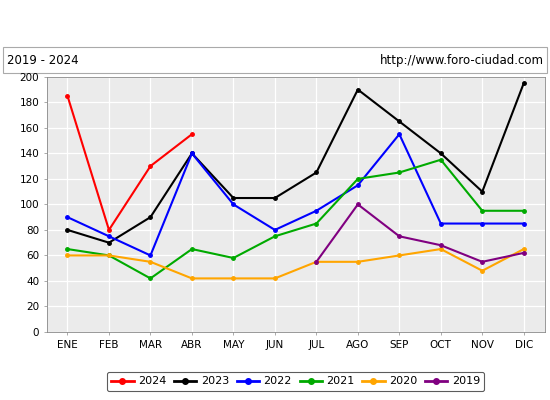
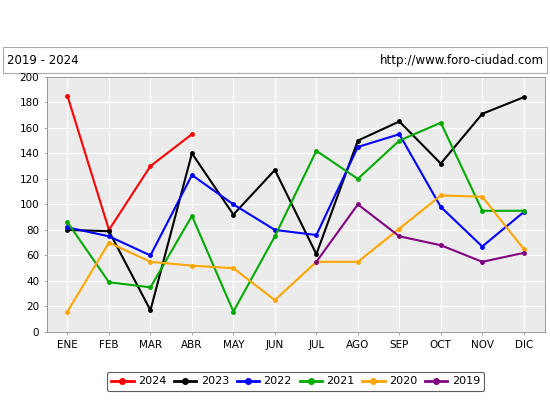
2022/ENE: 90 -> 82
2021/ENE: 65 -> 86
2020/ENE: 60 -> 16
2023/FEB: 70 -> 79
2021/FEB: 60 -> 39
2020/FEB: 60 -> 70
2023/MAR: 90 -> 17
2021/MAR: 42 -> 35
2022/ABR: 140 -> 123
2021/ABR: 65 -> 91
2020/ABR: 42 -> 52
2023/MAY: 105 -> 92
2021/MAY: 58 -> 16
2020/MAY: 42 -> 50
2023/JUN: 105 -> 127
2020/JUN: 42 -> 25
2023/JUL: 125 -> 61
2022/JUL: 95 -> 76
2021/JUL: 85 -> 142
2023/AGO: 190 -> 150
2022/AGO: 115 -> 145
2021/SEP: 125 -> 150
2020/SEP: 60 -> 81
2023/OCT: 140 -> 132
2022/OCT: 85 -> 98
2021/OCT: 135 -> 164
2020/OCT: 65 -> 107
2023/NOV: 110 -> 171
2022/NOV: 85 -> 67
2020/NOV: 48 -> 106
2023/DIC: 195 -> 184
2022/DIC: 85 -> 94
